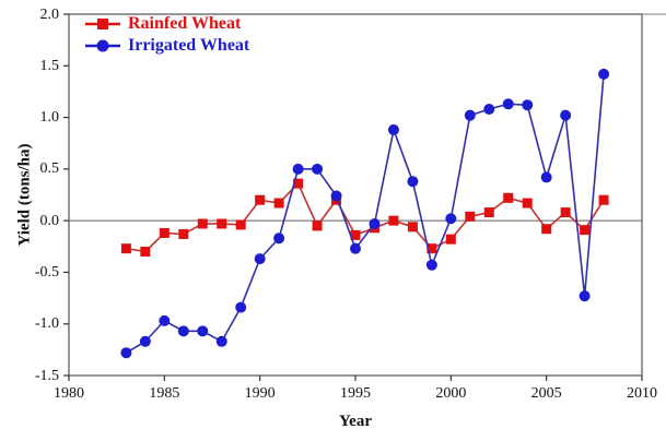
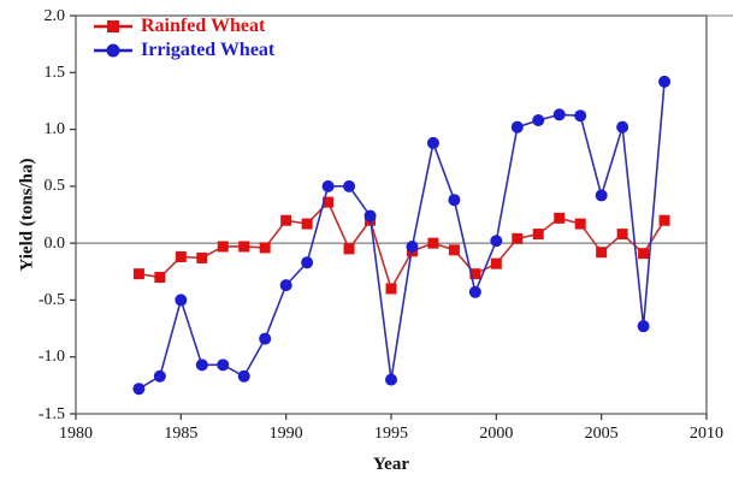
Irrigated Wheat/1985: -1.0 -> -0.5
Rainfed Wheat/1995: -0.1 -> -0.4
Irrigated Wheat/1995: -0.3 -> -1.2
